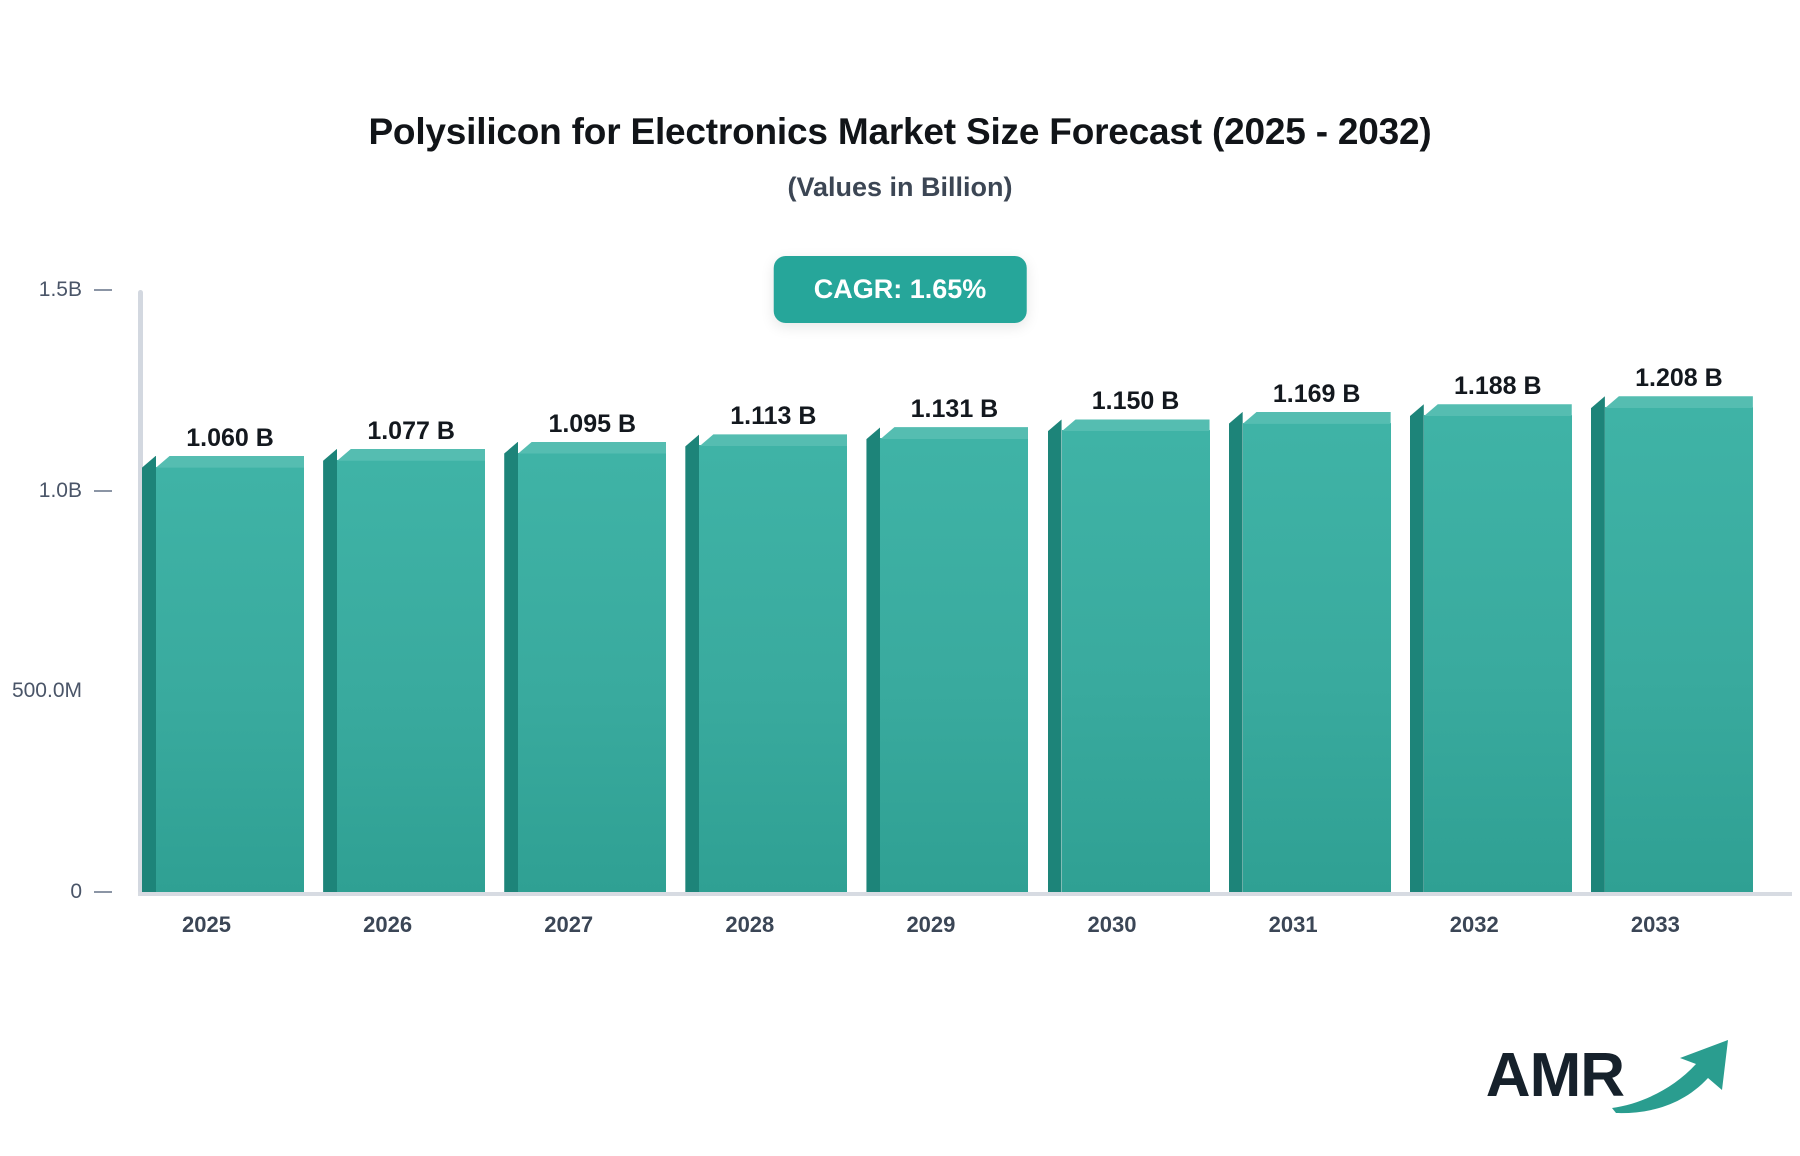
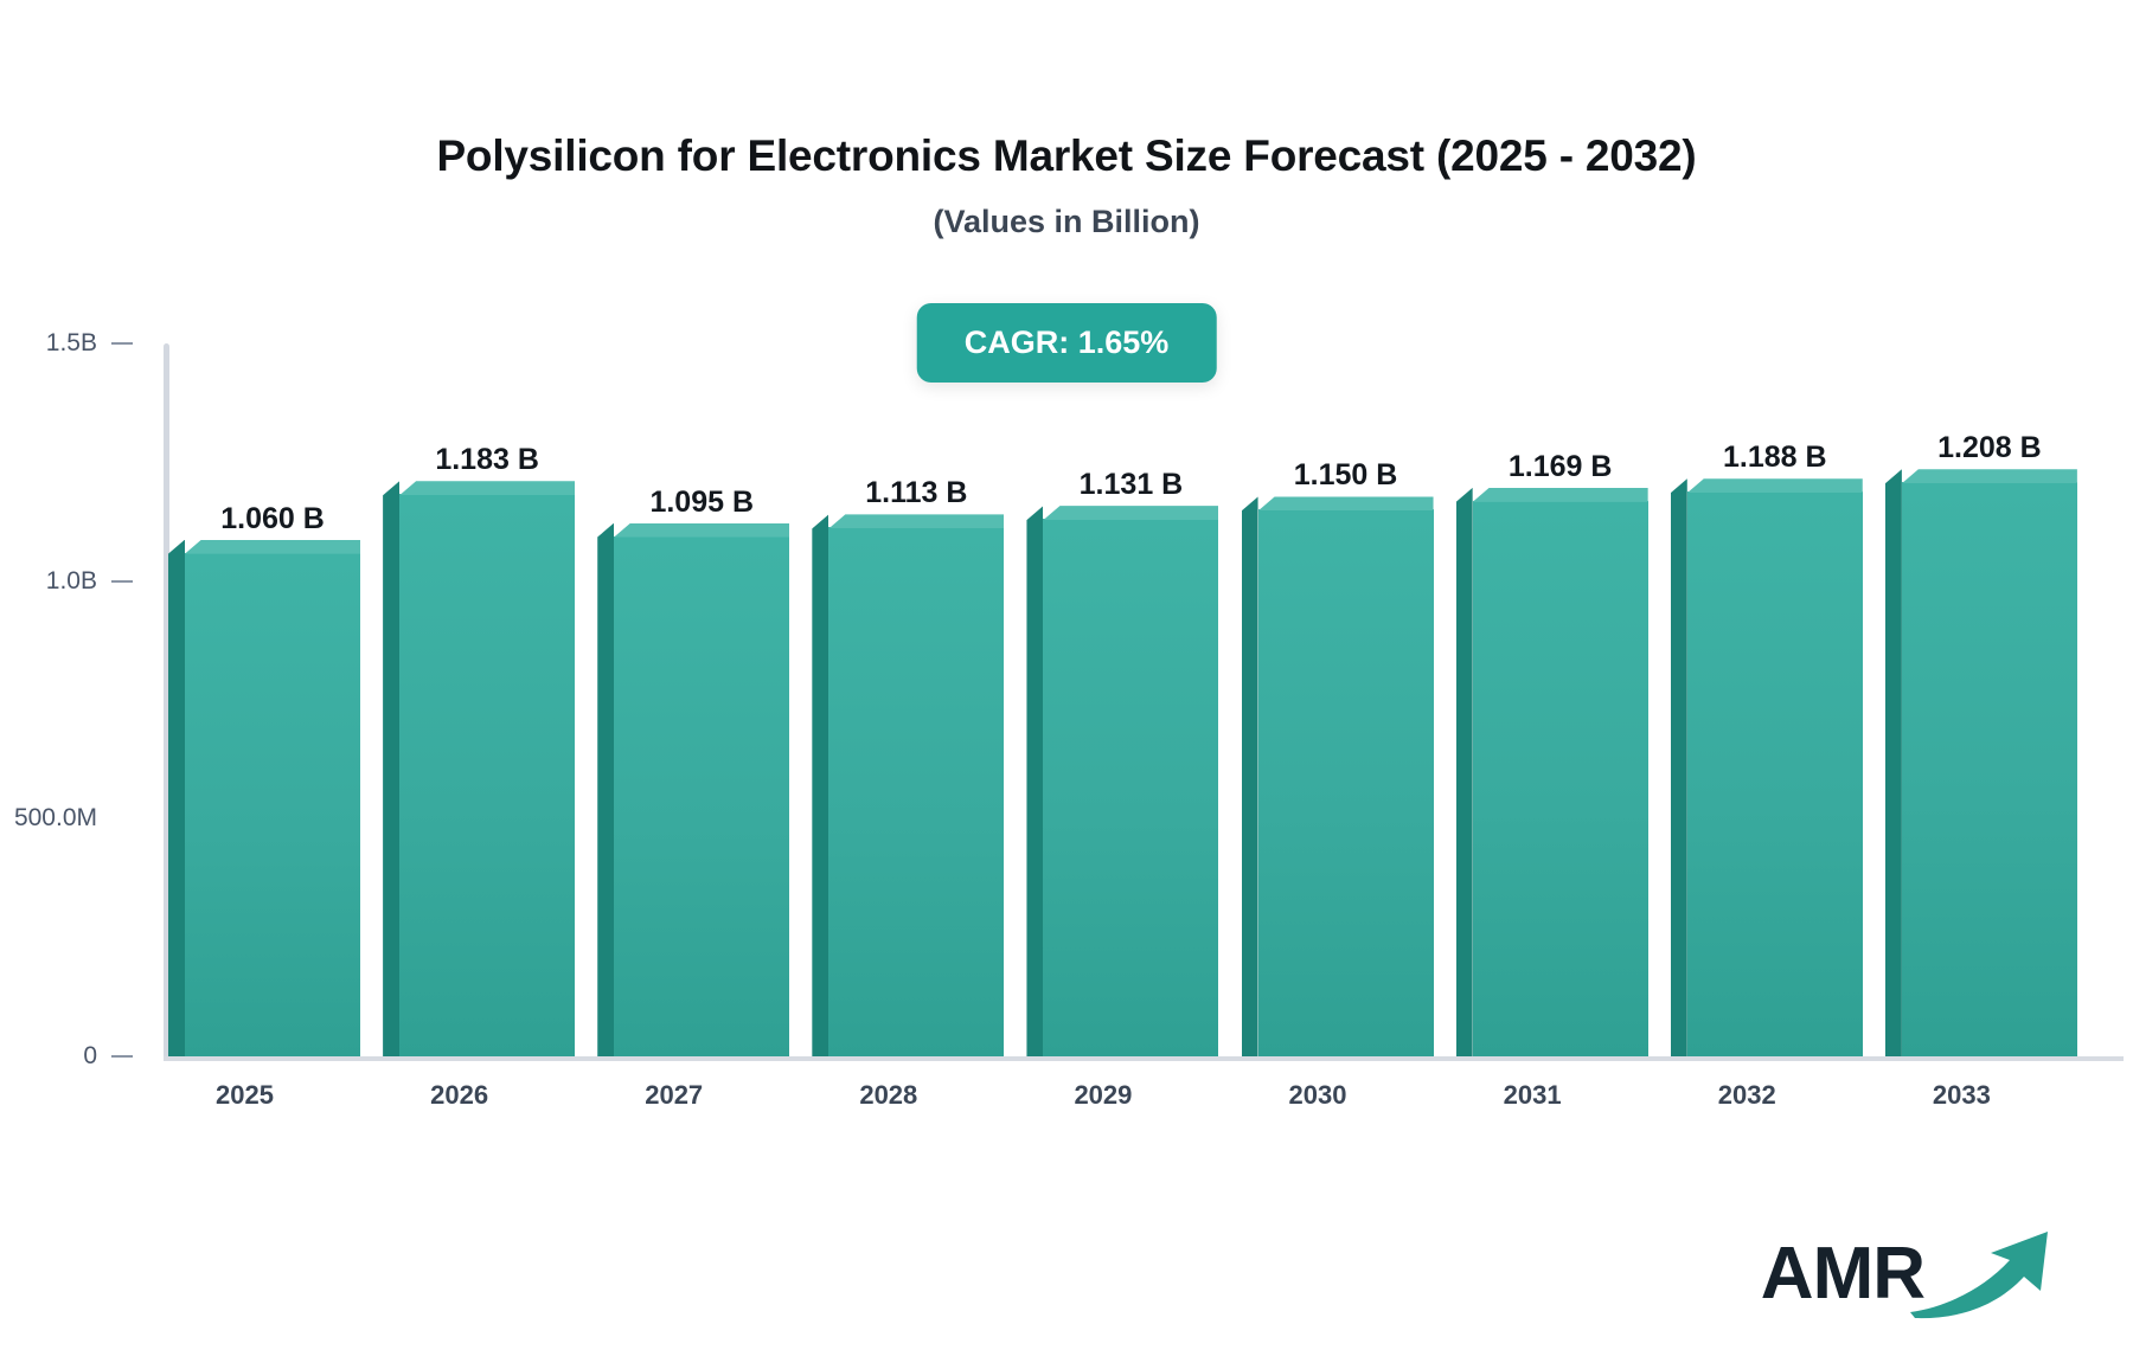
2026: 1.077 -> 1.183
